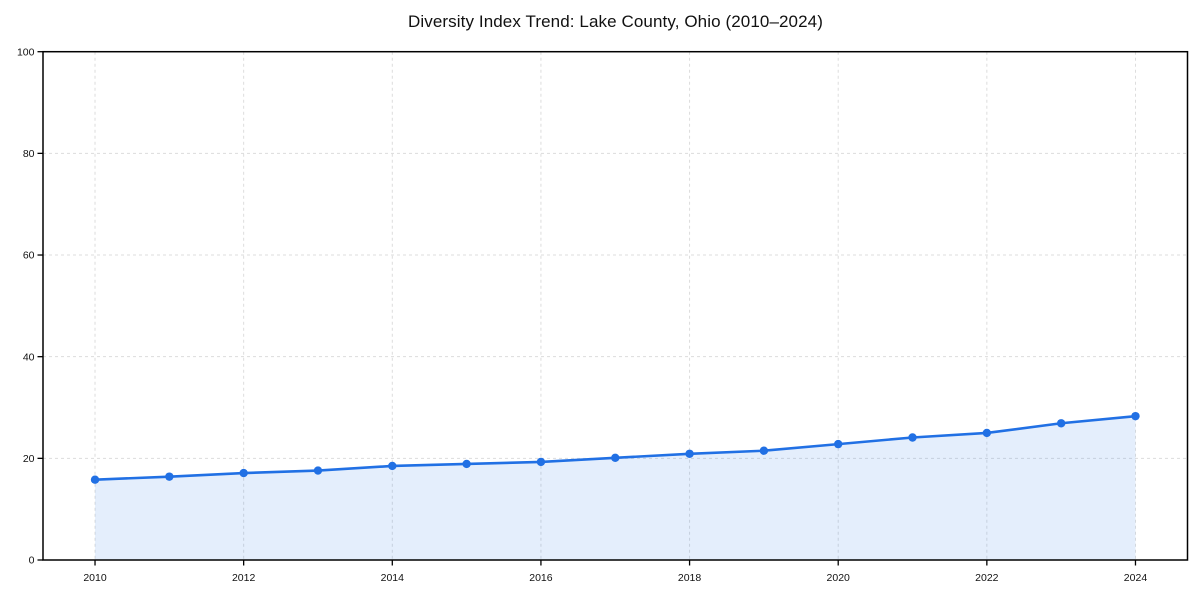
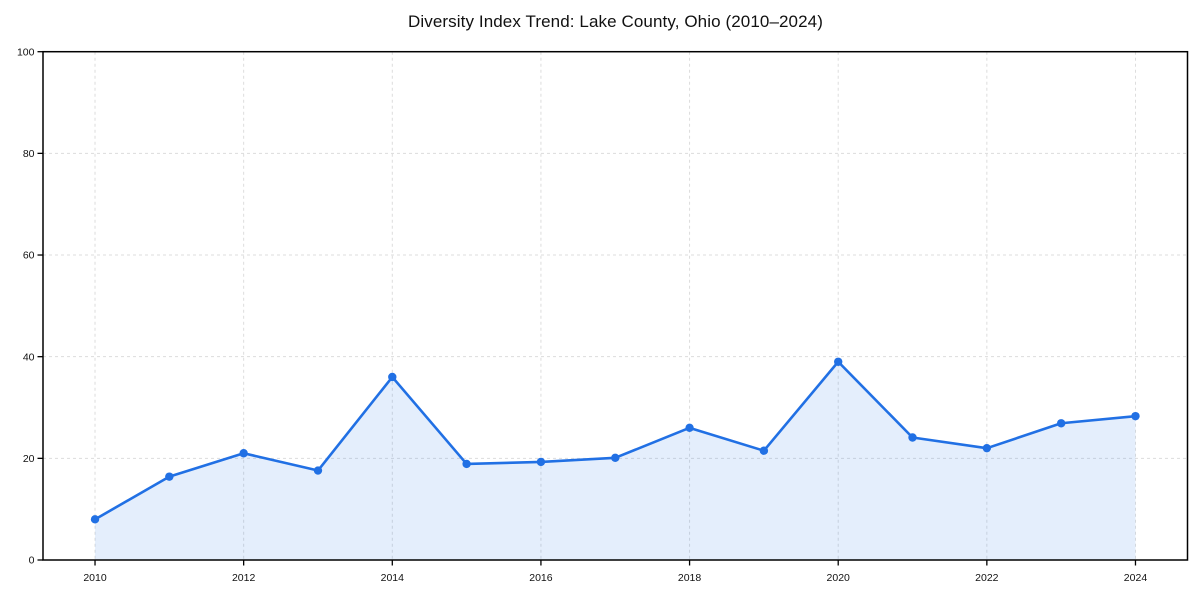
2010: 16 -> 8
2012: 17 -> 21
2014: 18 -> 36
2018: 21 -> 26
2020: 23 -> 39
2022: 25 -> 22
